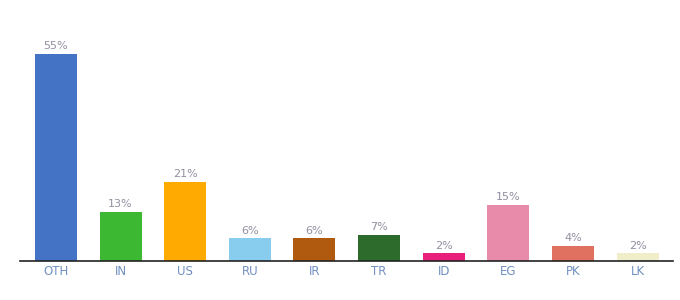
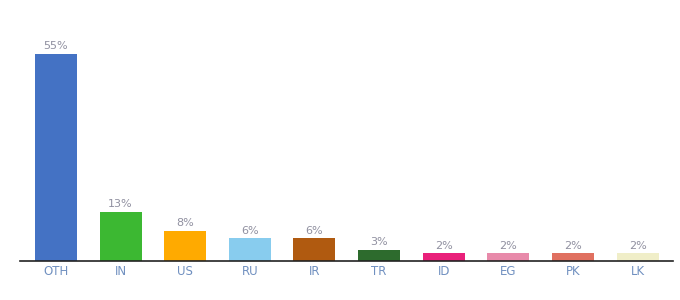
US: 21% -> 8%
TR: 7% -> 3%
EG: 15% -> 2%
PK: 4% -> 2%
